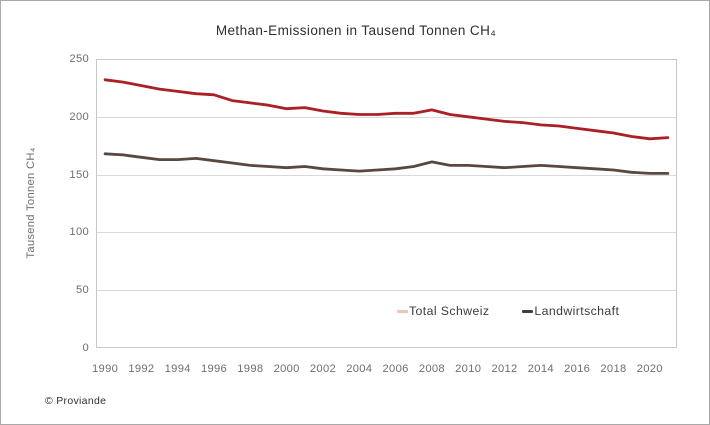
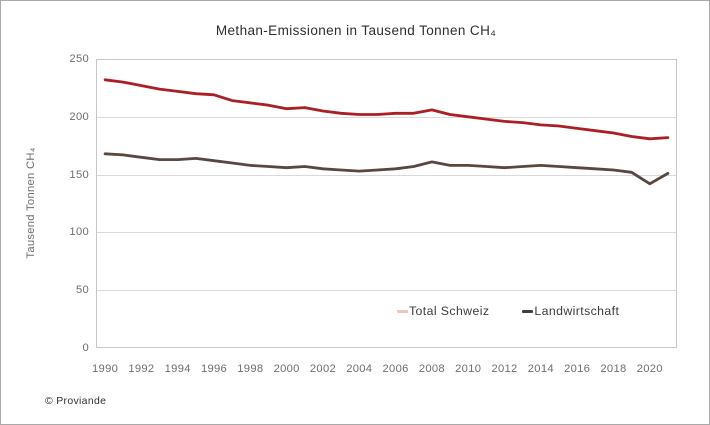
Landwirtschaft/2020: 151 -> 142
